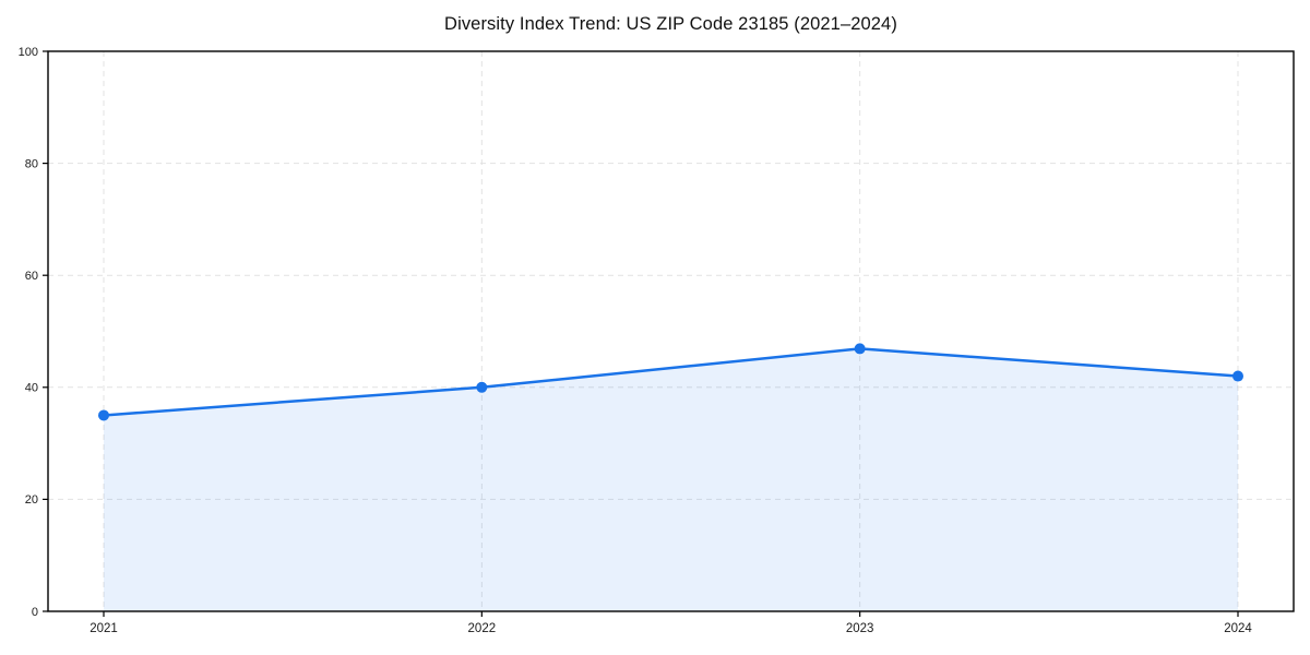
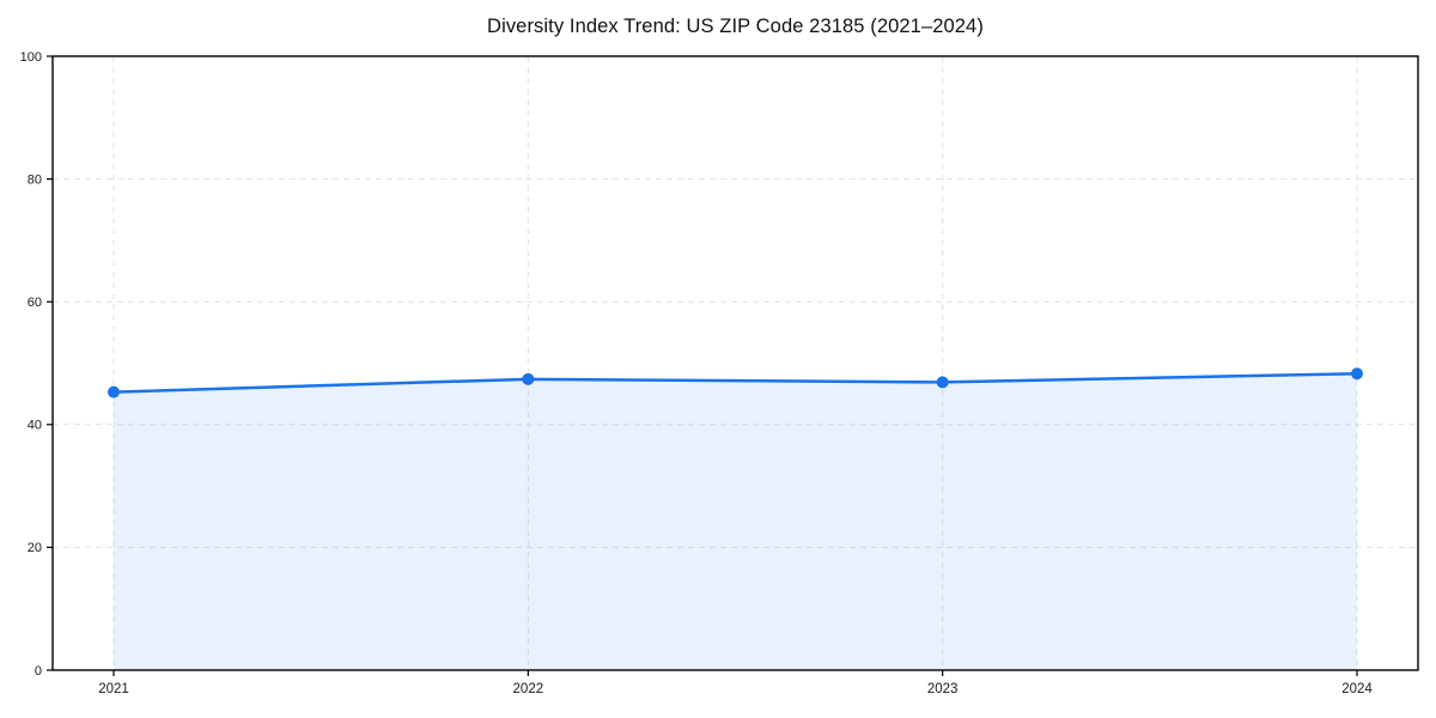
2021: 35 -> 45
2022: 40 -> 47
2024: 42 -> 48
